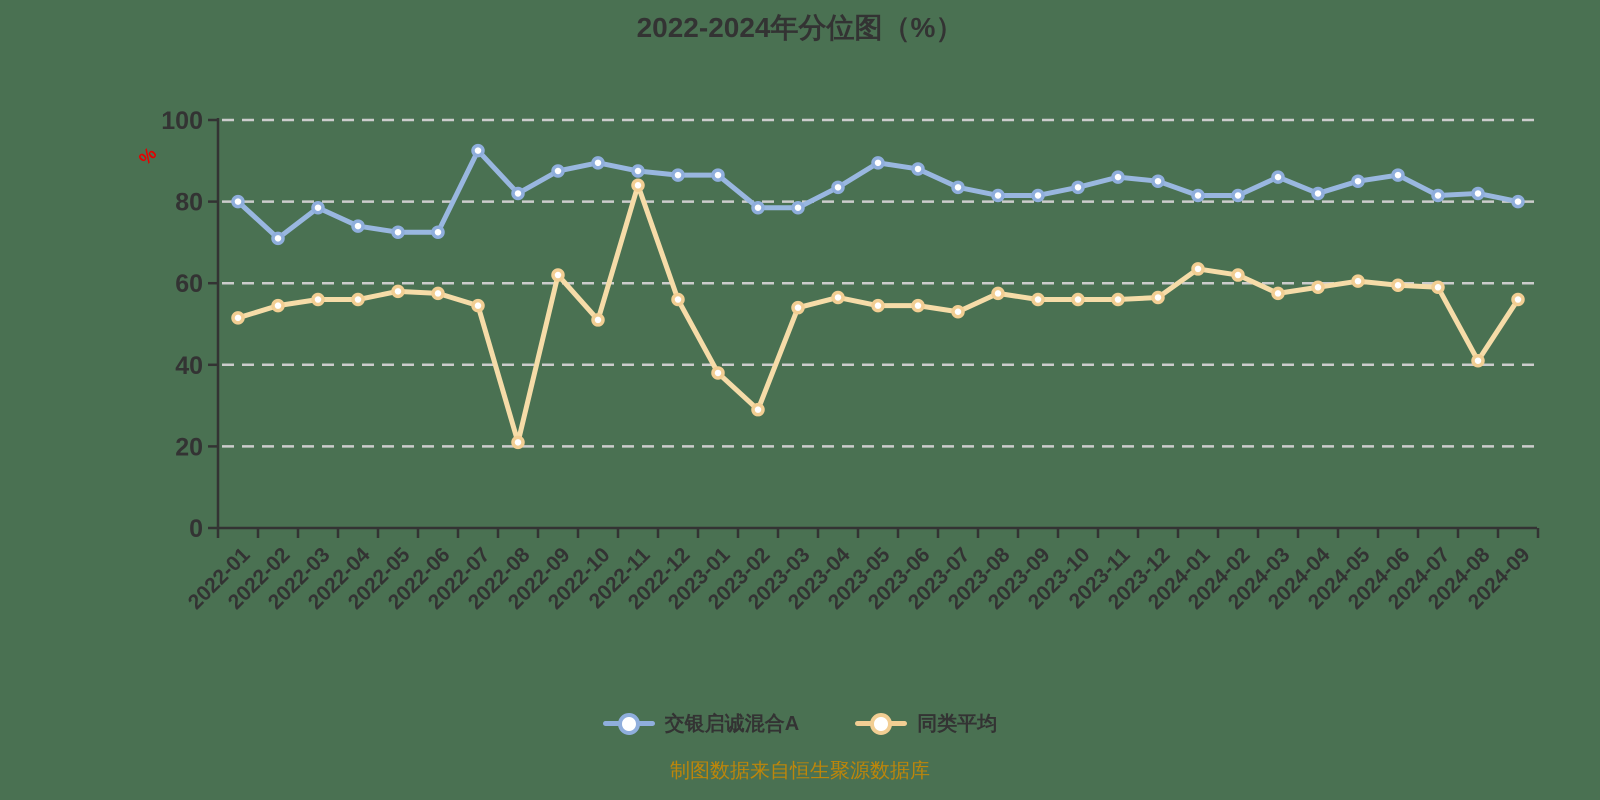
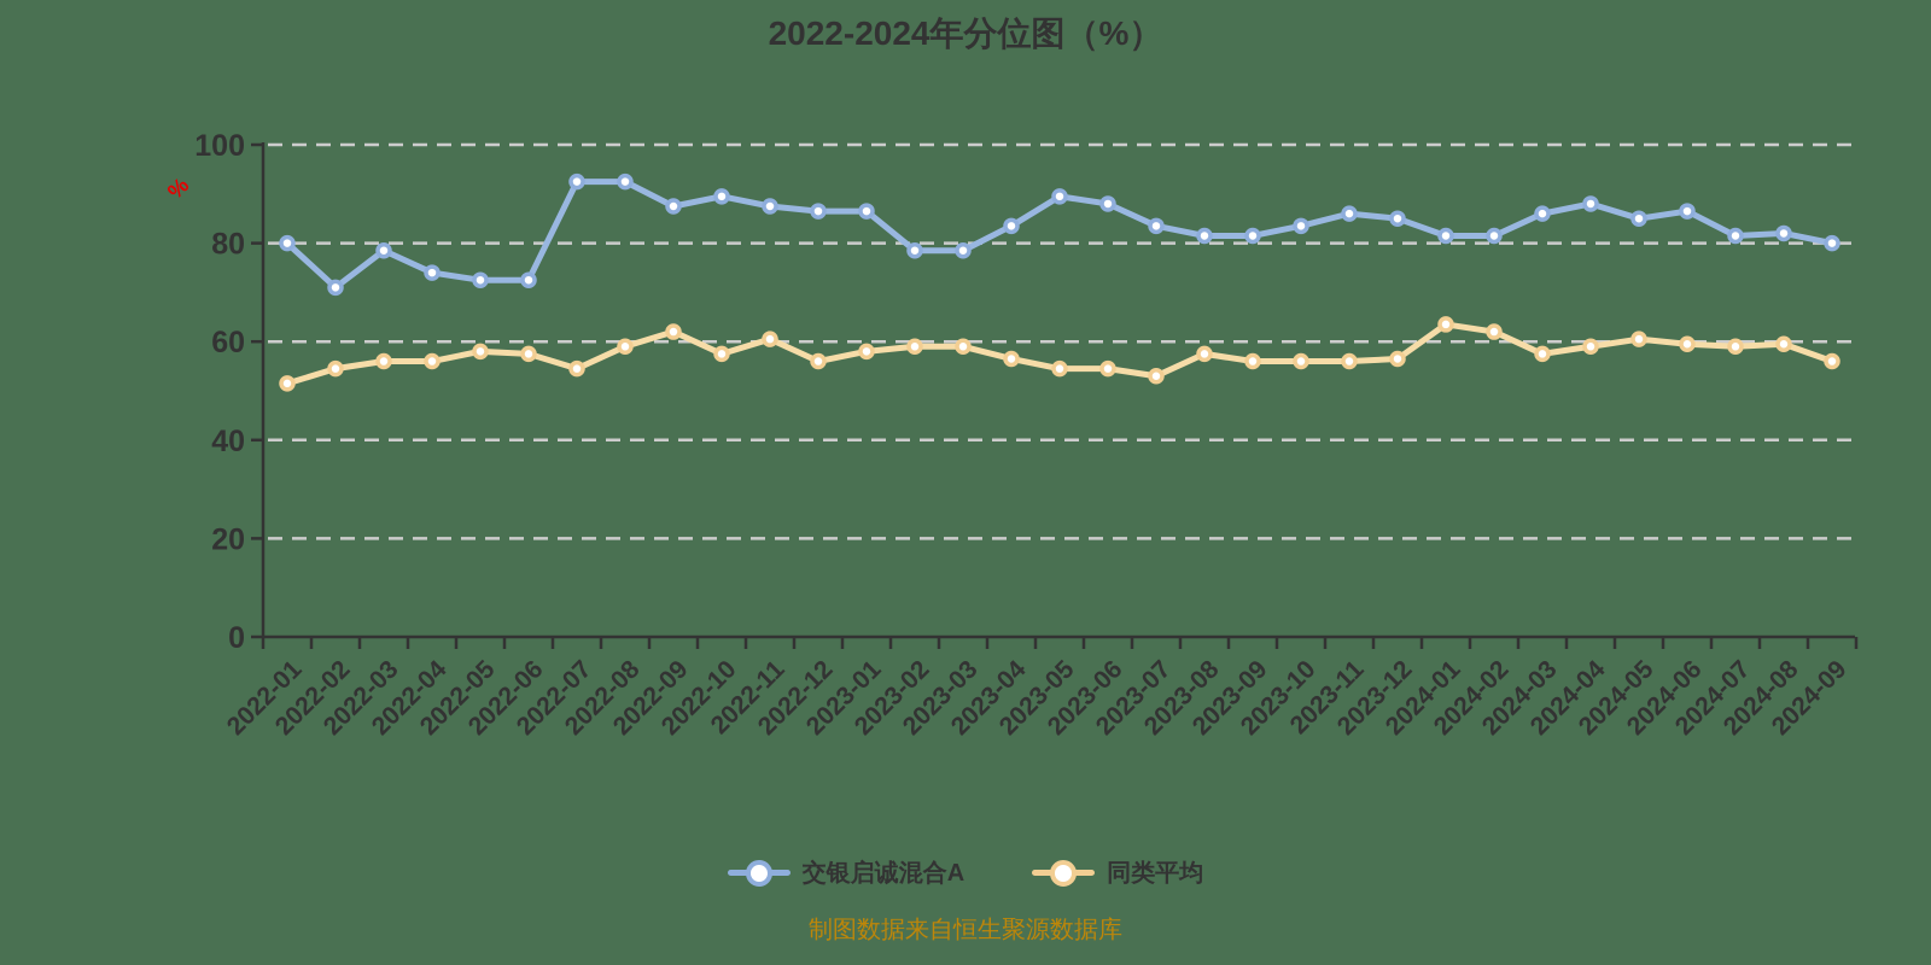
交银启诚混合A/2022-08: 82 -> 92
同类平均/2022-08: 21 -> 59
同类平均/2022-10: 51 -> 58
同类平均/2022-11: 84 -> 60
同类平均/2023-01: 38 -> 58
同类平均/2023-02: 29 -> 59
同类平均/2023-03: 54 -> 59
交银启诚混合A/2024-04: 82 -> 88
同类平均/2024-08: 41 -> 60
